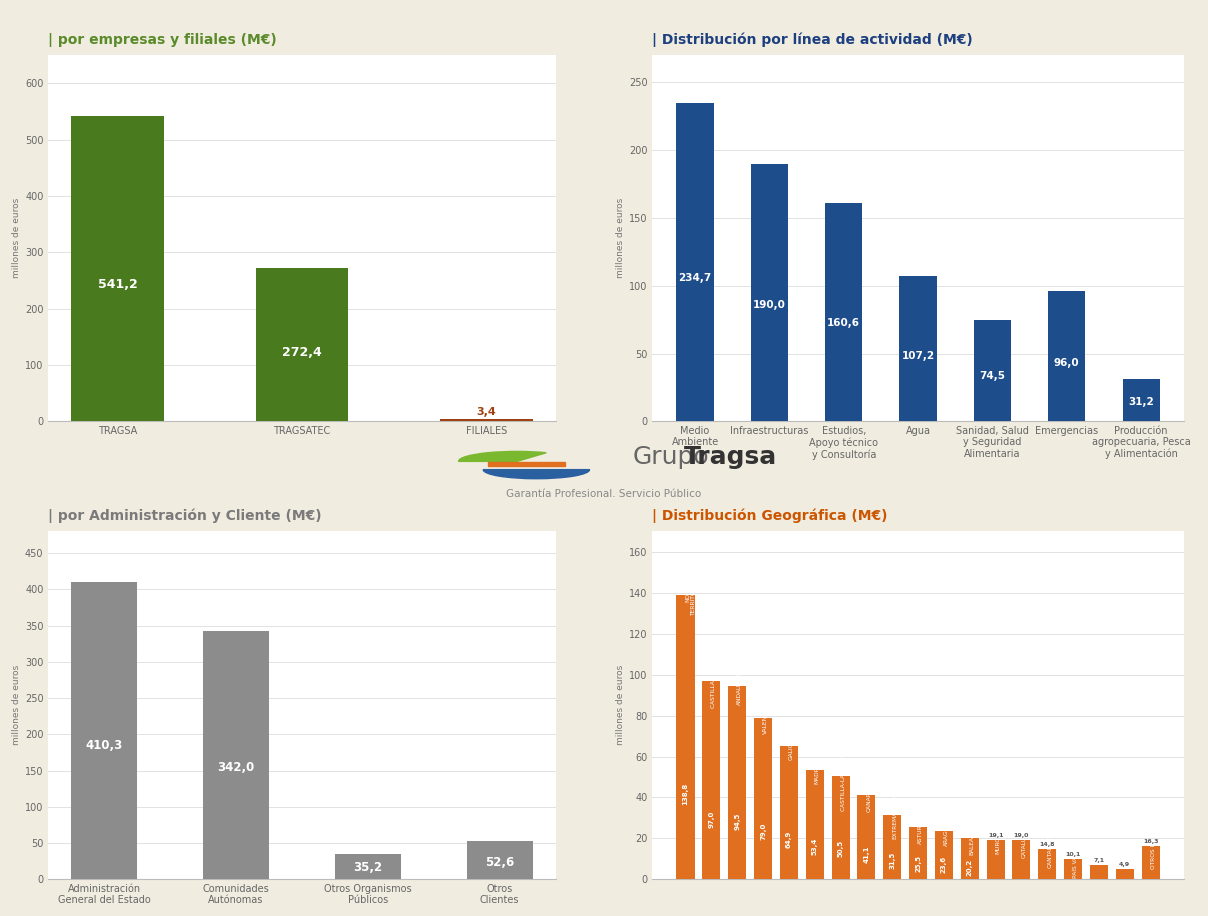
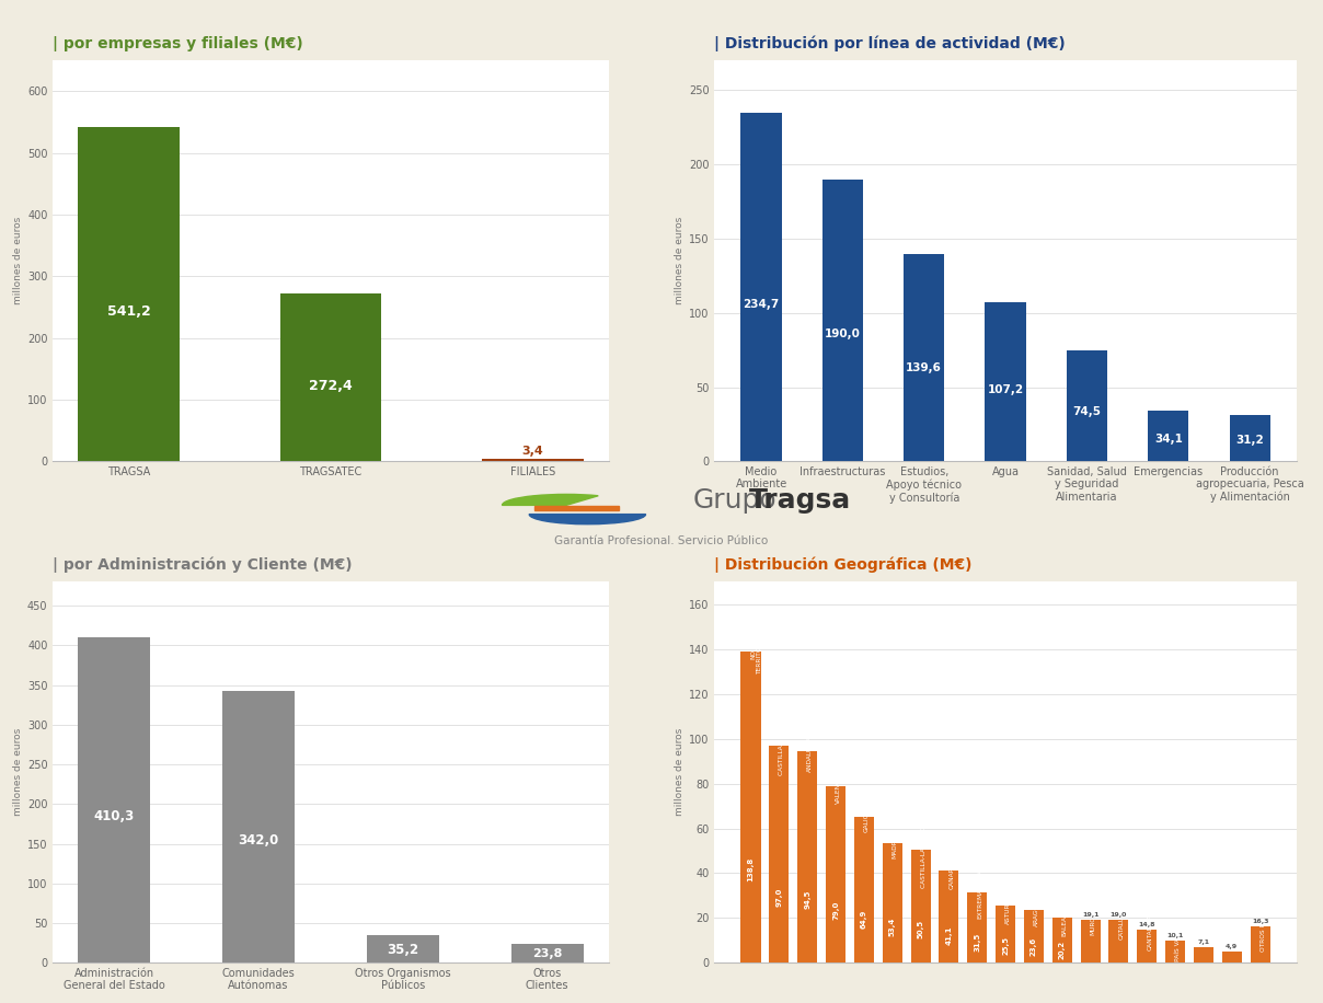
| Distribución por línea de actividad (M€)/Estudios, Apoyo técnico y Consultoría: 160,6 -> 139,6
| Distribución por línea de actividad (M€)/Emergencias: 96,0 -> 34,1
| por Administración y Cliente (M€)/Otros Clientes: 52,6 -> 23,8
